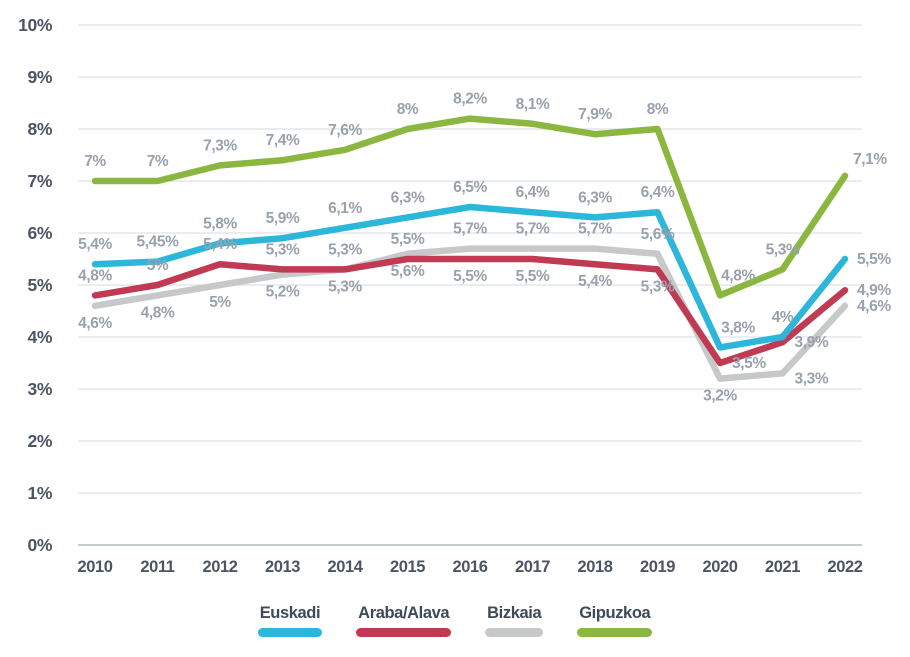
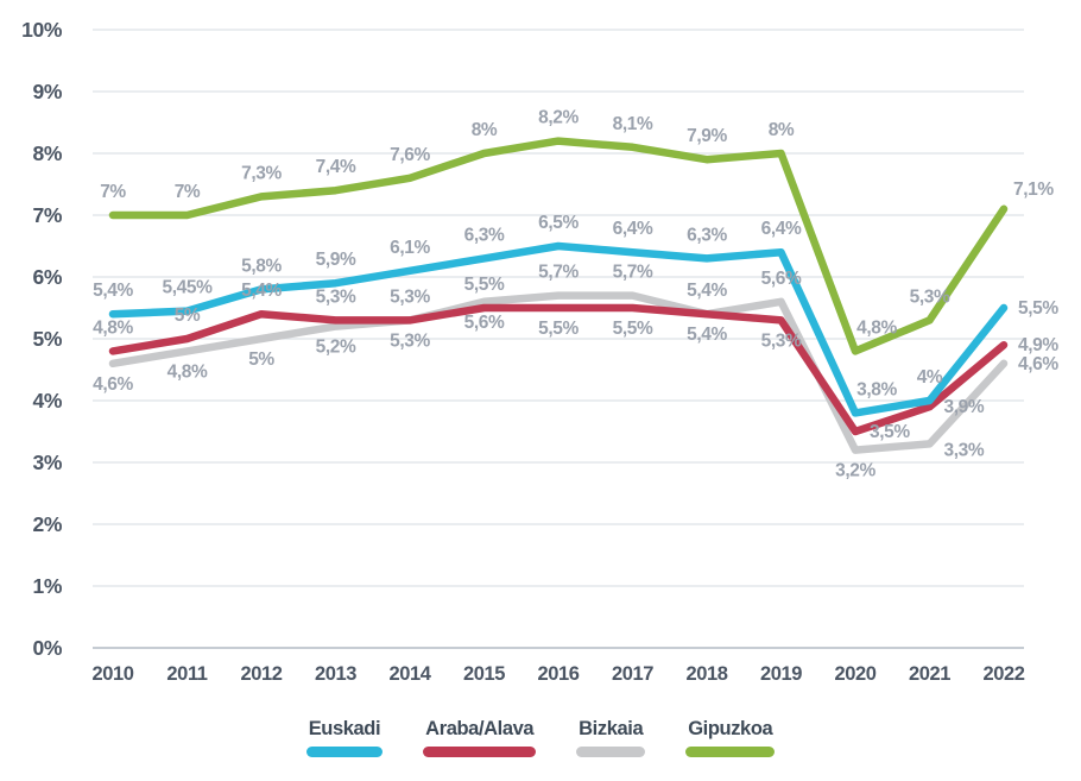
Bizkaia/2018: 5,7% -> 5,4%
